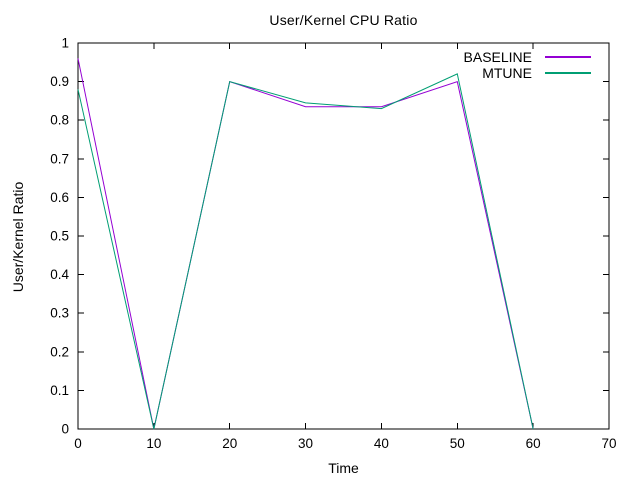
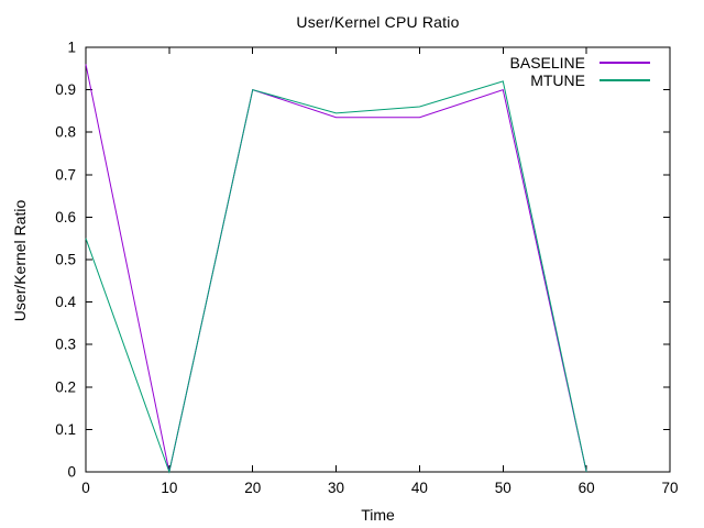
MTUNE/0: 0.88 -> 0.55
MTUNE/40: 0.83 -> 0.86
